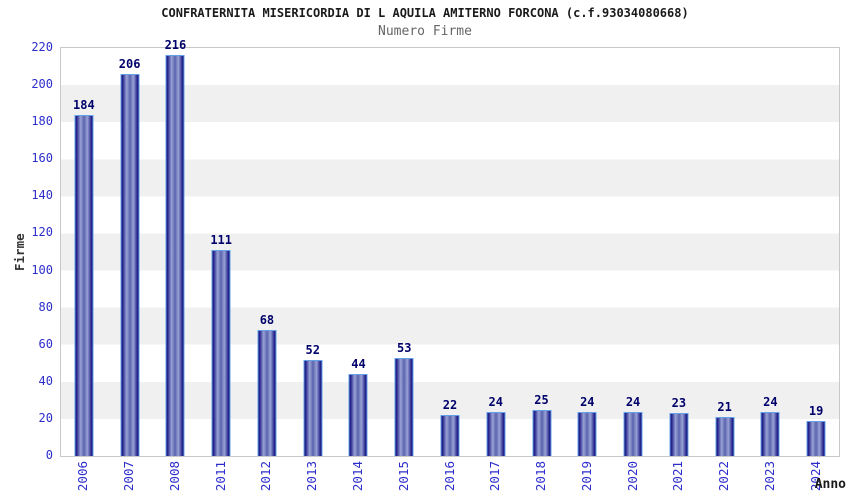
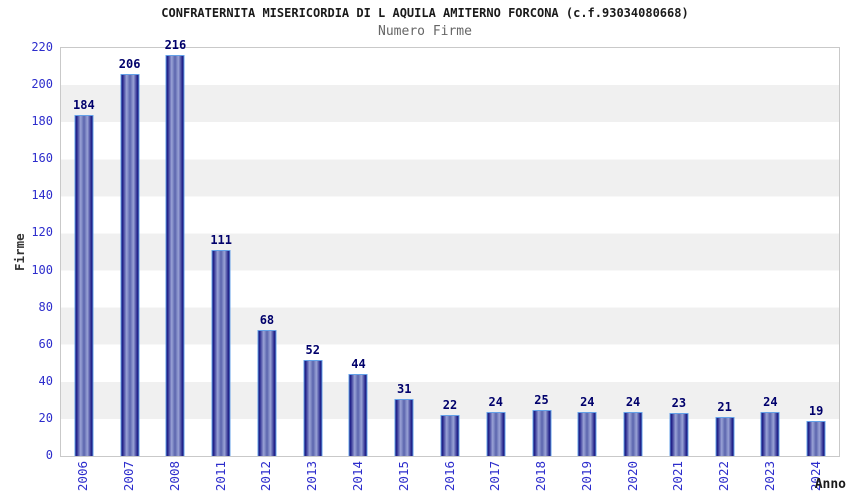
2015: 53 -> 31
